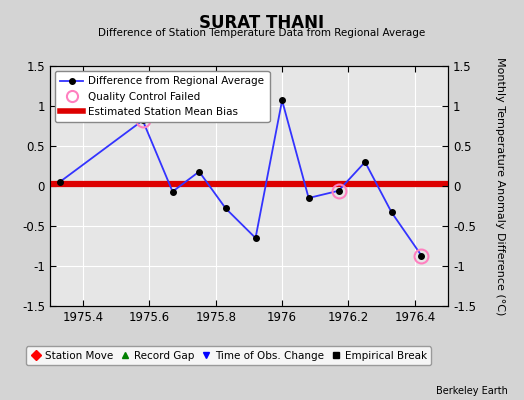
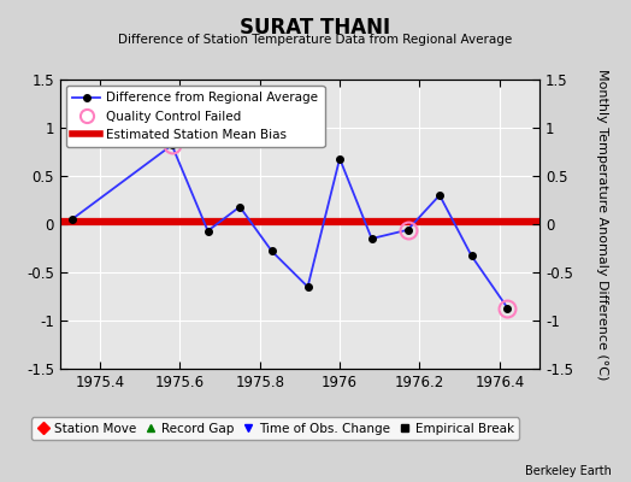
Difference from Regional Average/1976: 1.07 -> 0.68
